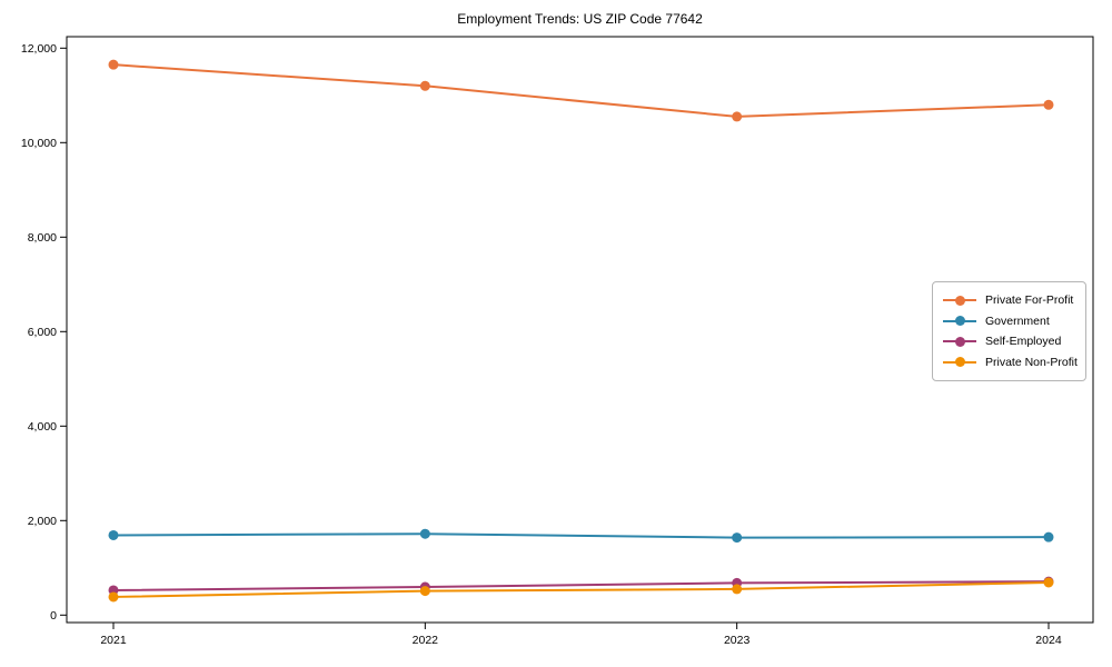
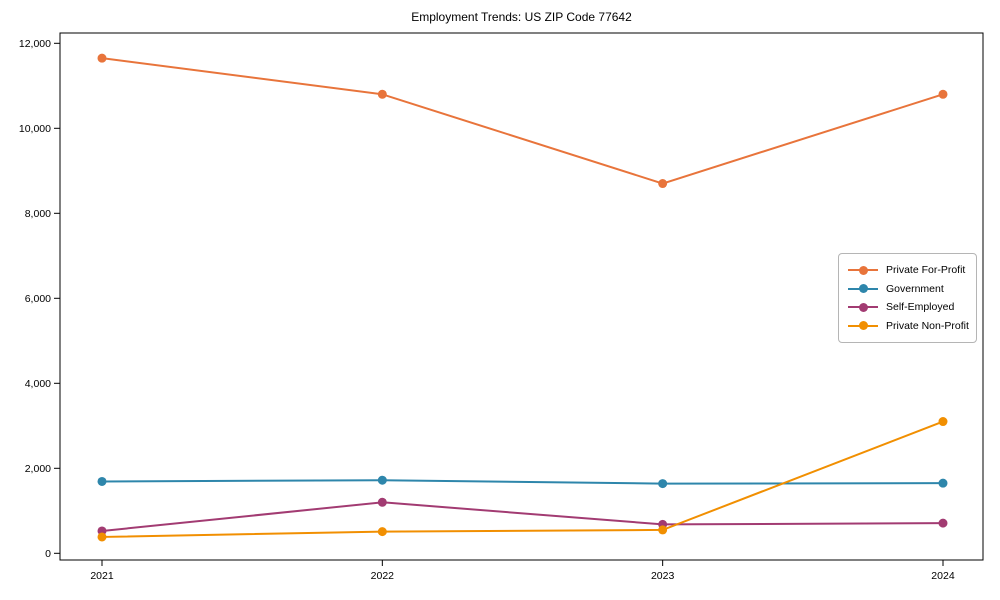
Private For-Profit/2022: 11200 -> 10800
Self-Employed/2022: 600 -> 1200
Private For-Profit/2023: 10600 -> 8700
Private Non-Profit/2024: 700 -> 3100
